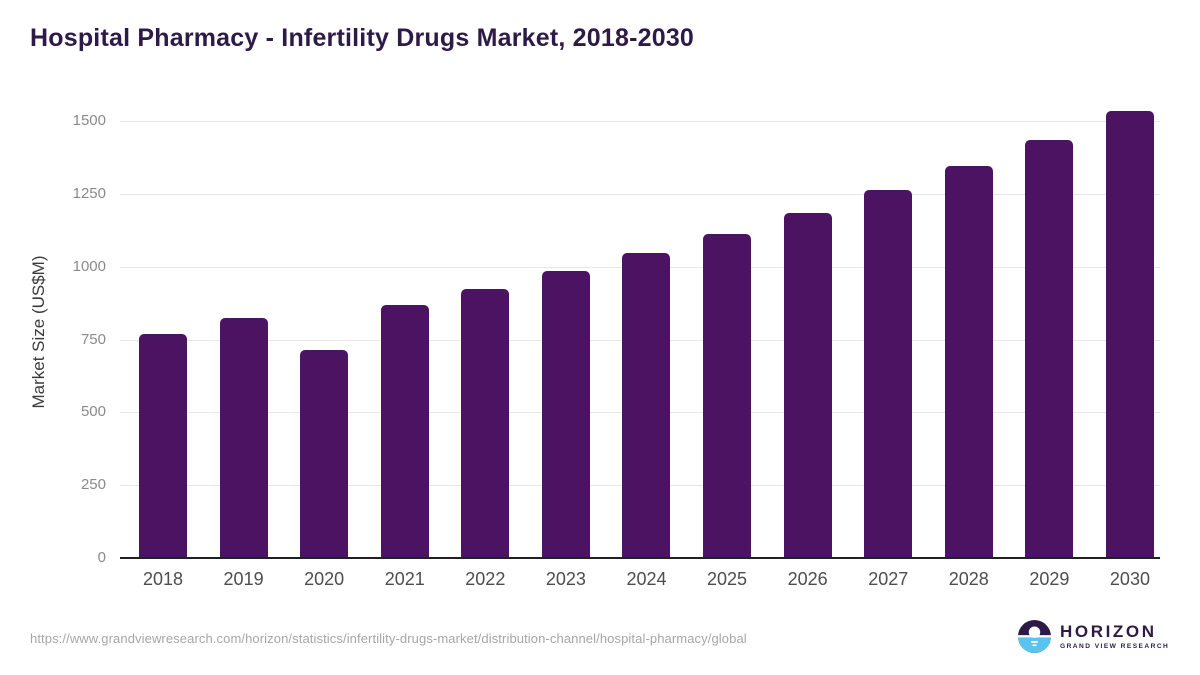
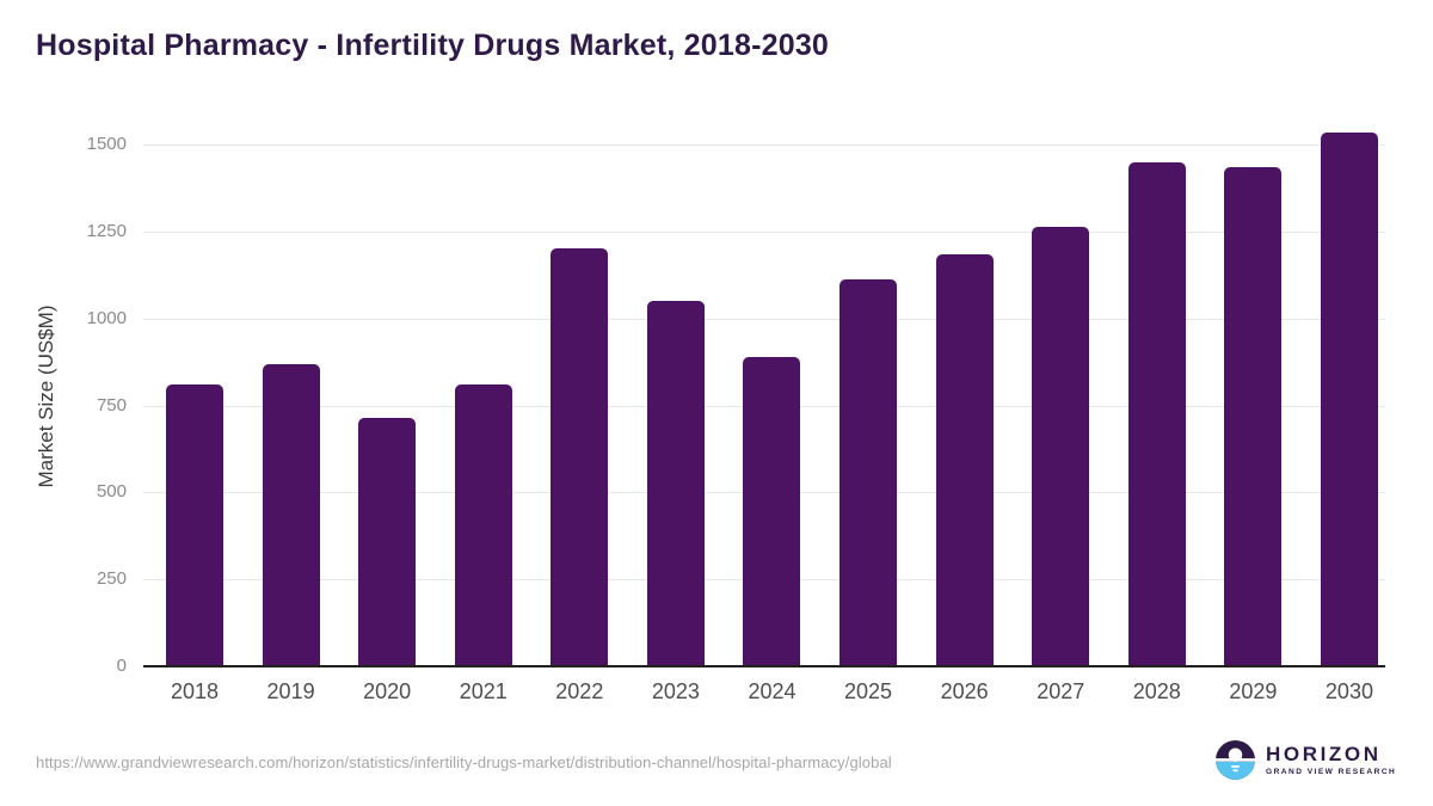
2018: 770 -> 810
2019: 820 -> 870
2021: 870 -> 810
2022: 920 -> 1200
2023: 980 -> 1050
2024: 1050 -> 890
2028: 1340 -> 1450
